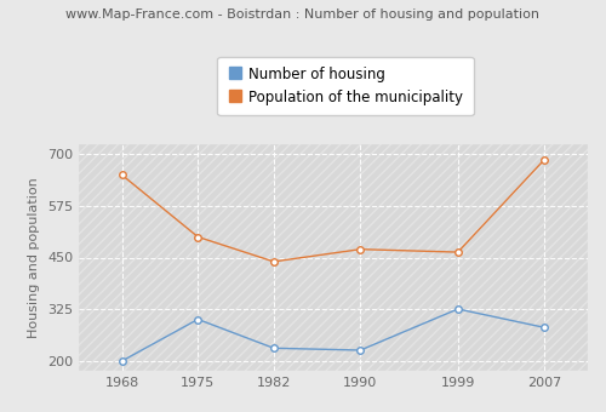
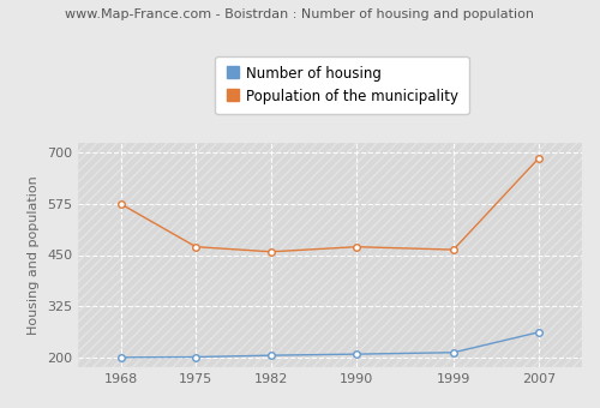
Population of the municipality/1968: 650 -> 575
Number of housing/1975: 300 -> 200
Population of the municipality/1975: 500 -> 470
Number of housing/1982: 230 -> 204
Population of the municipality/1982: 440 -> 458
Number of housing/1990: 225 -> 207
Number of housing/1999: 325 -> 211
Number of housing/2007: 280 -> 261
